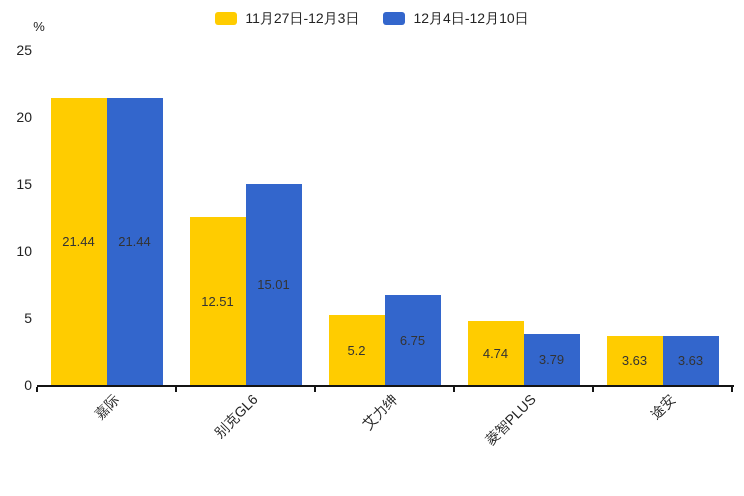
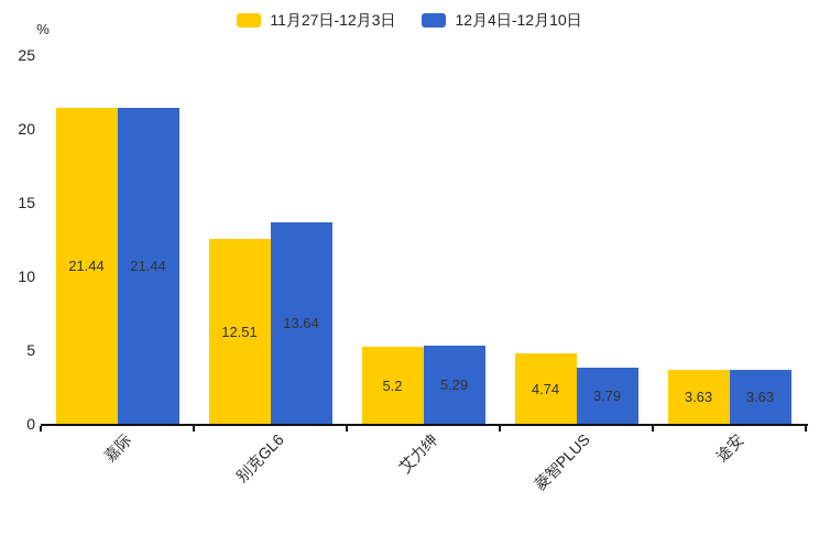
12月4日-12月10日/别克GL6: 15.01 -> 13.64
12月4日-12月10日/艾力绅: 6.75 -> 5.29
